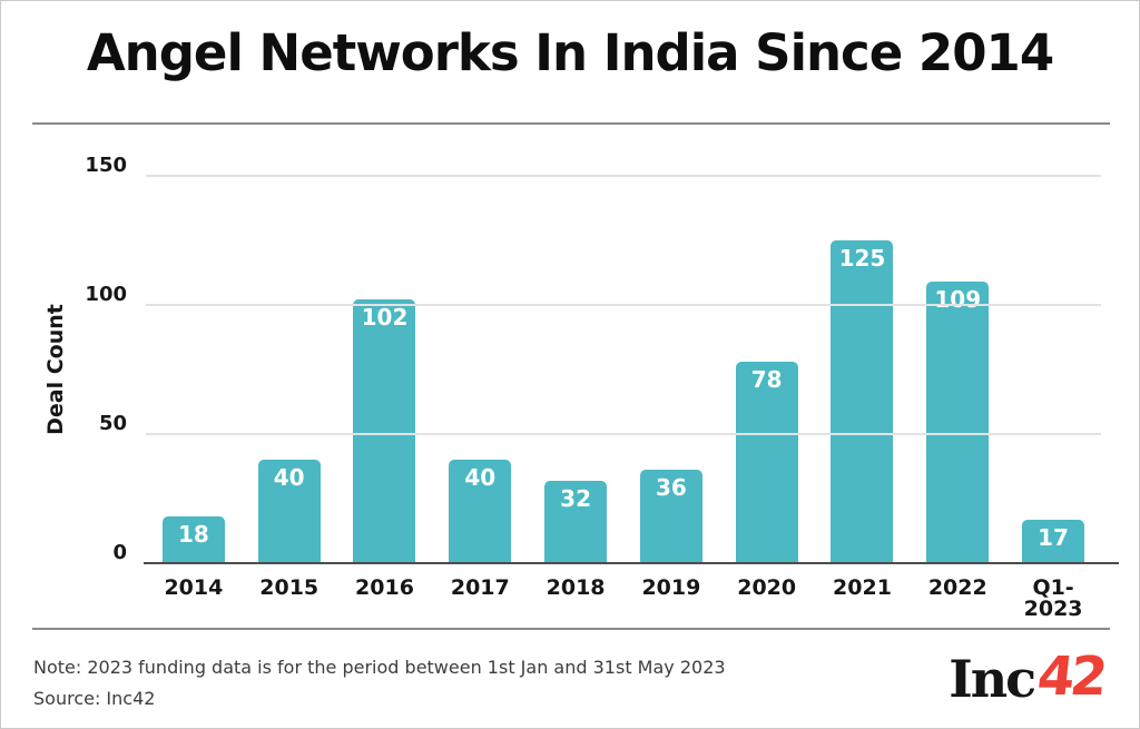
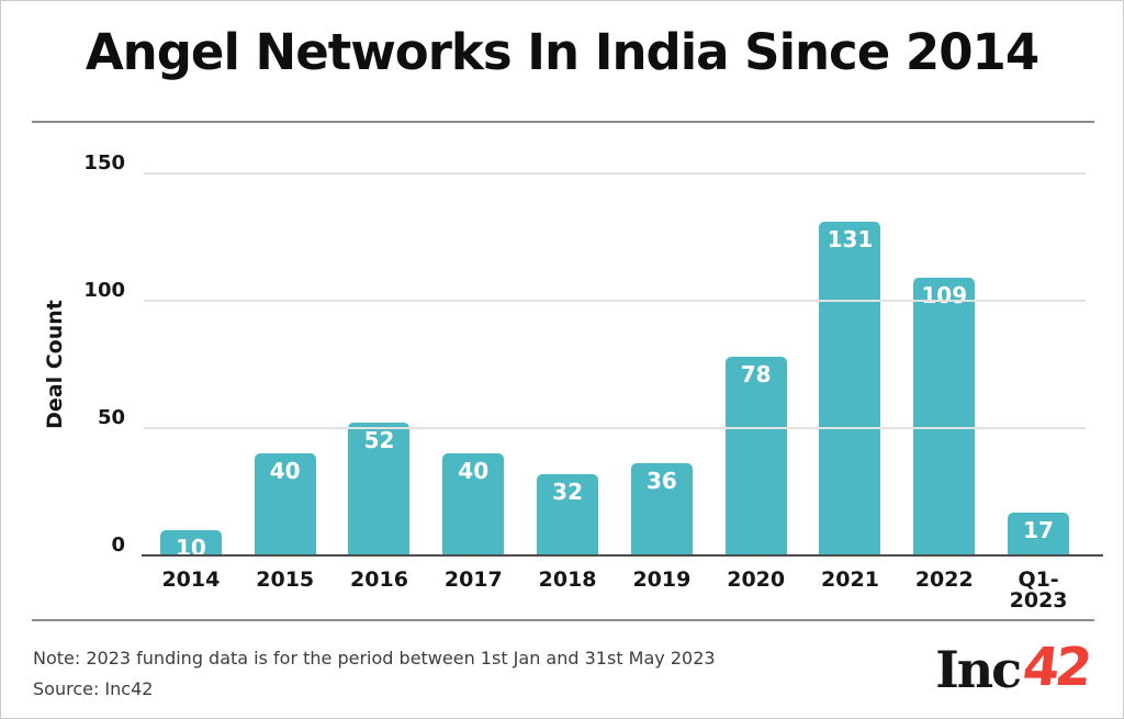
2014: 18 -> 10
2016: 102 -> 52
2021: 125 -> 131
